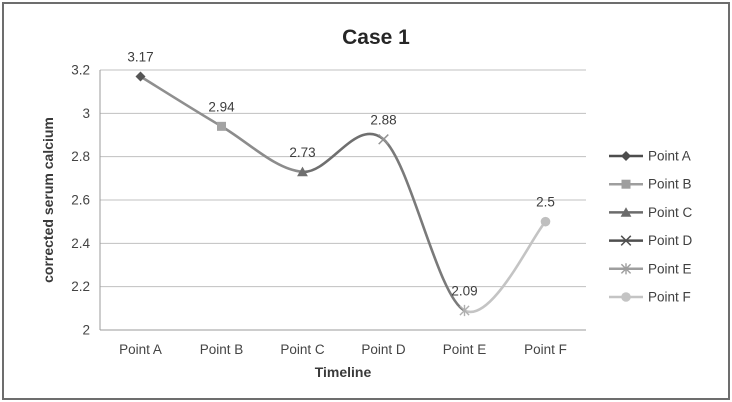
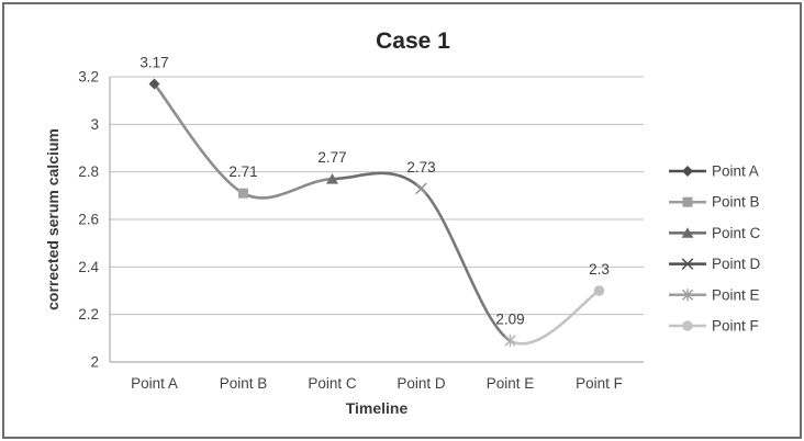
Point B: 2.94 -> 2.71
Point C: 2.73 -> 2.77
Point D: 2.88 -> 2.73
Point F: 2.5 -> 2.3
